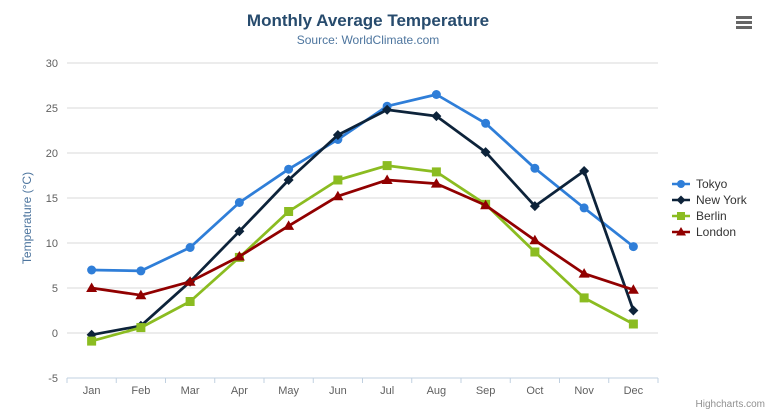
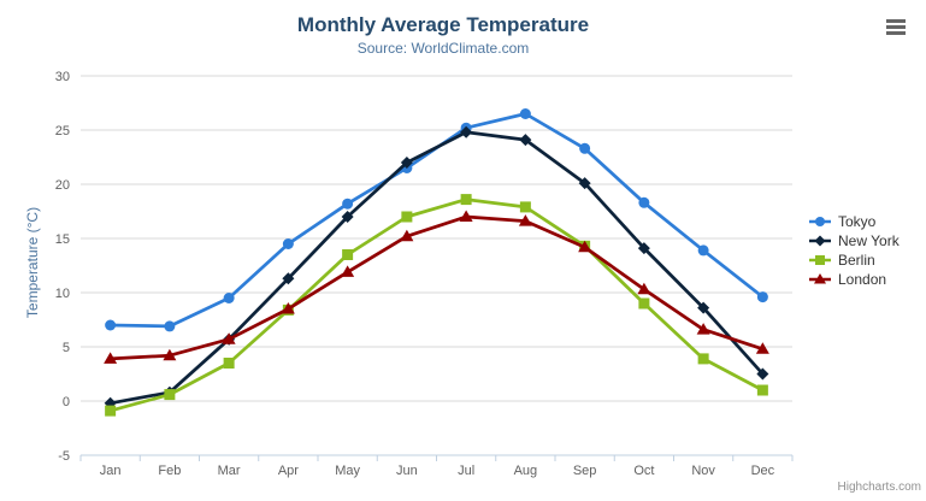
London/Jan: 5 -> 4
New York/Nov: 18 -> 9
